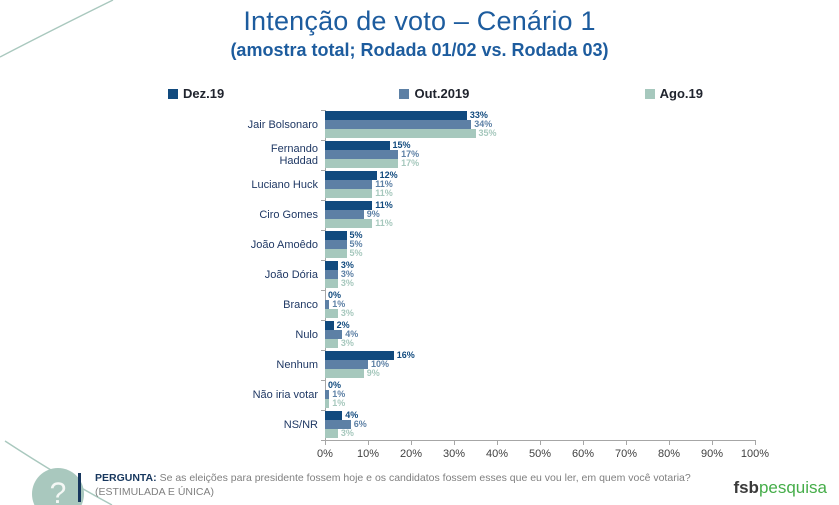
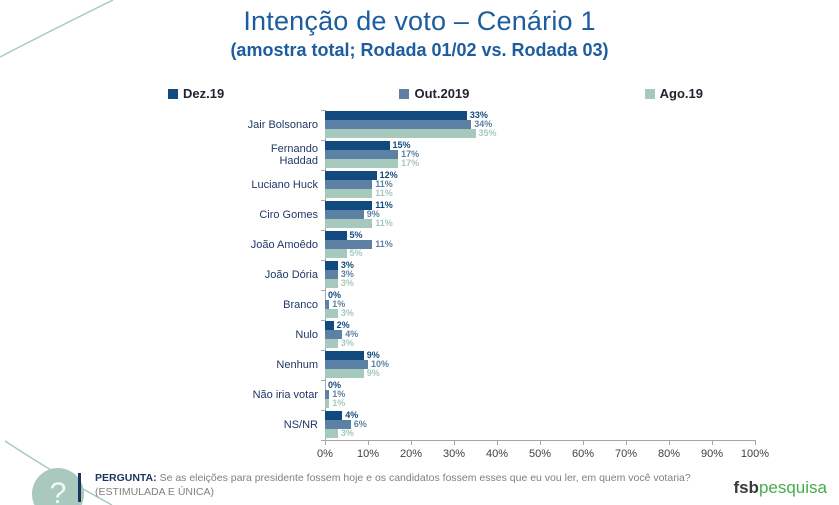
Out.2019/João Amoêdo: 5% -> 11%
Dez.19/Nenhum: 16% -> 9%
